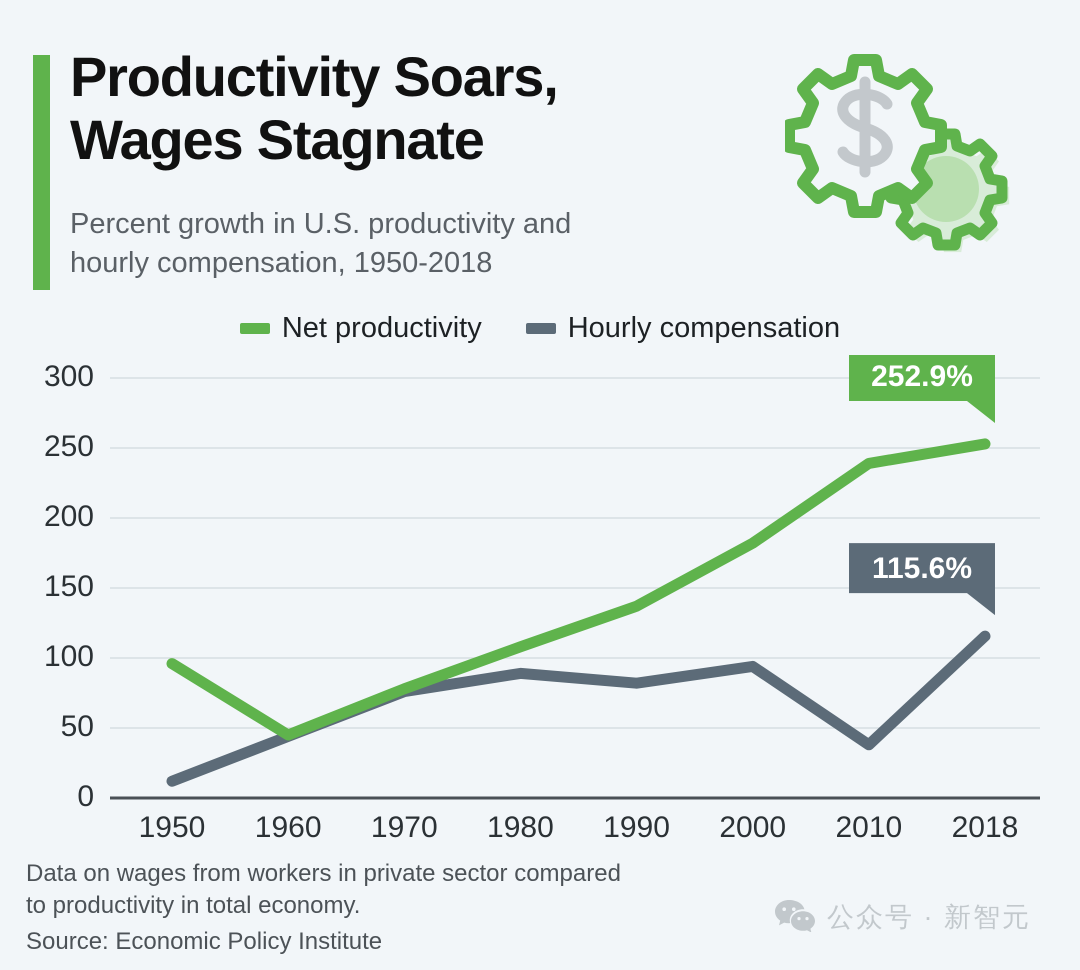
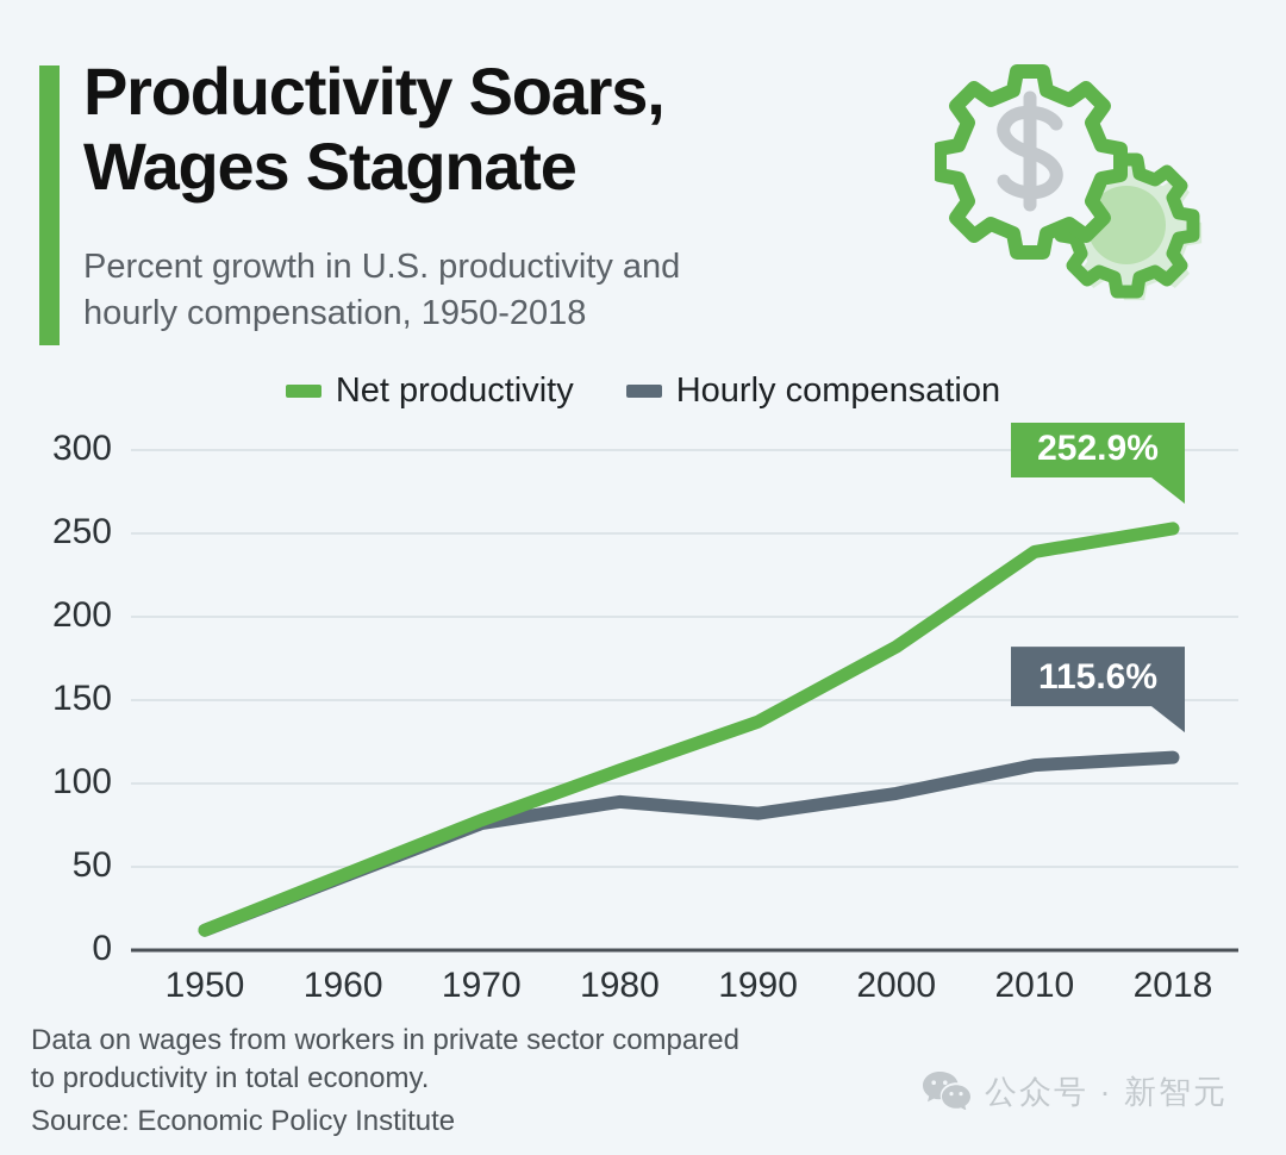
Net productivity/1950: 96 -> 12
Hourly compensation/2010: 38 -> 111
